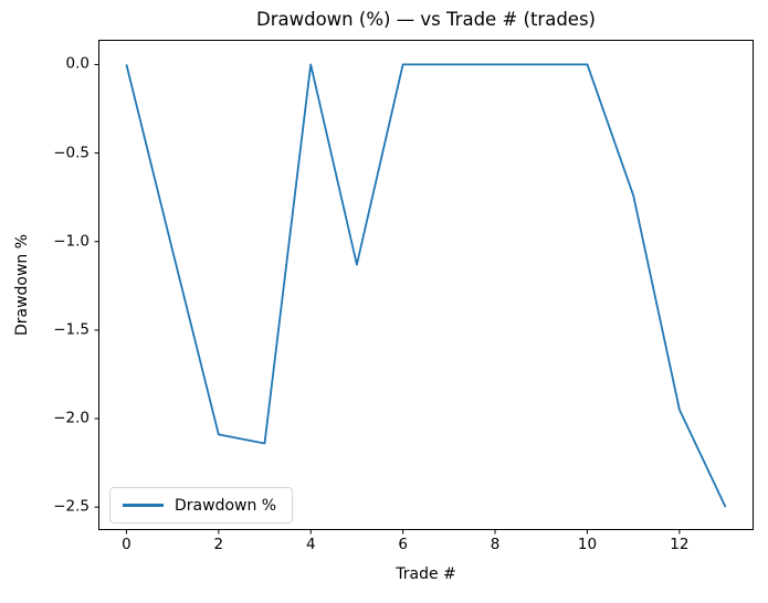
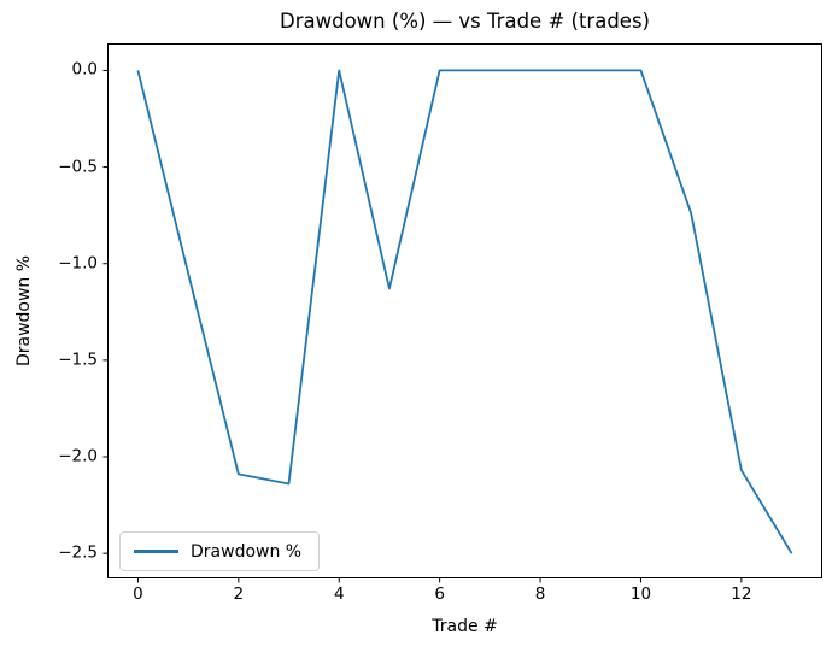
12: -1.95 -> -2.07
